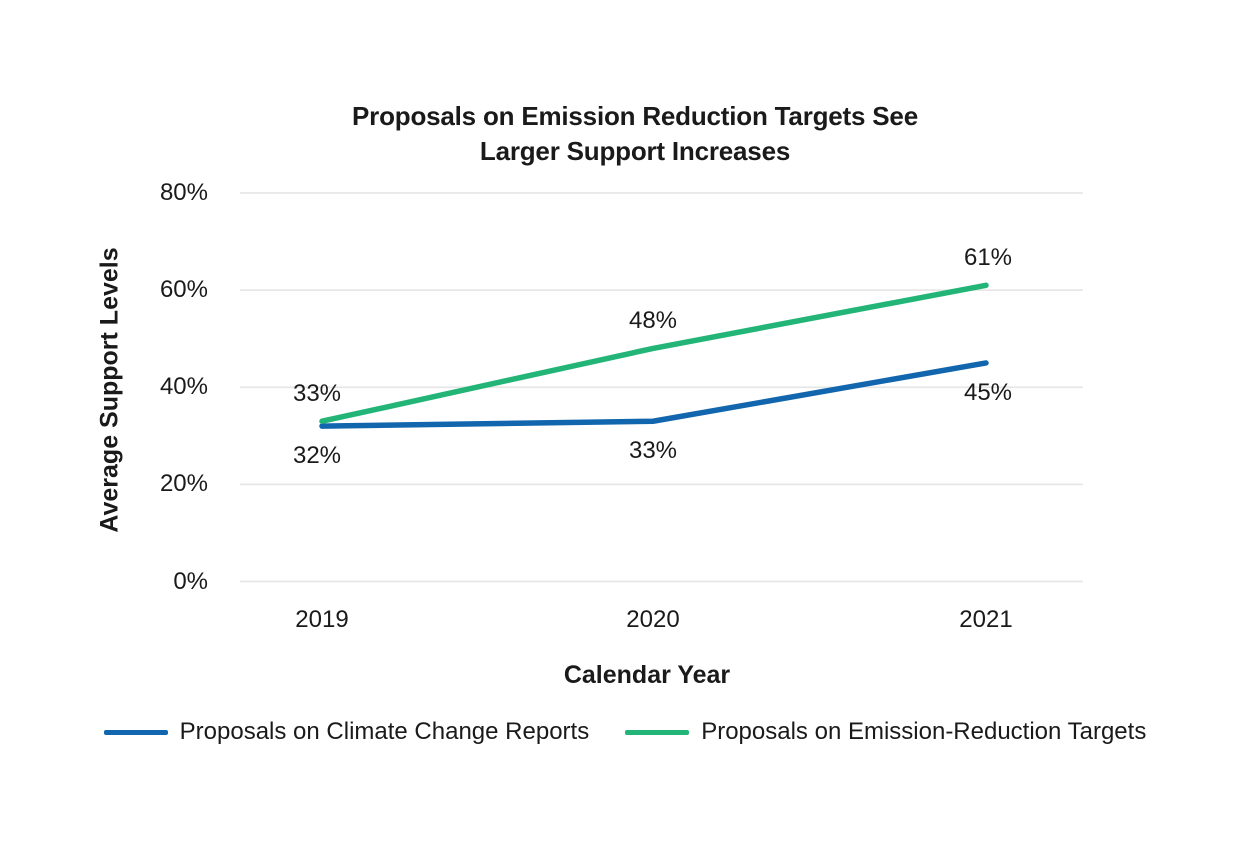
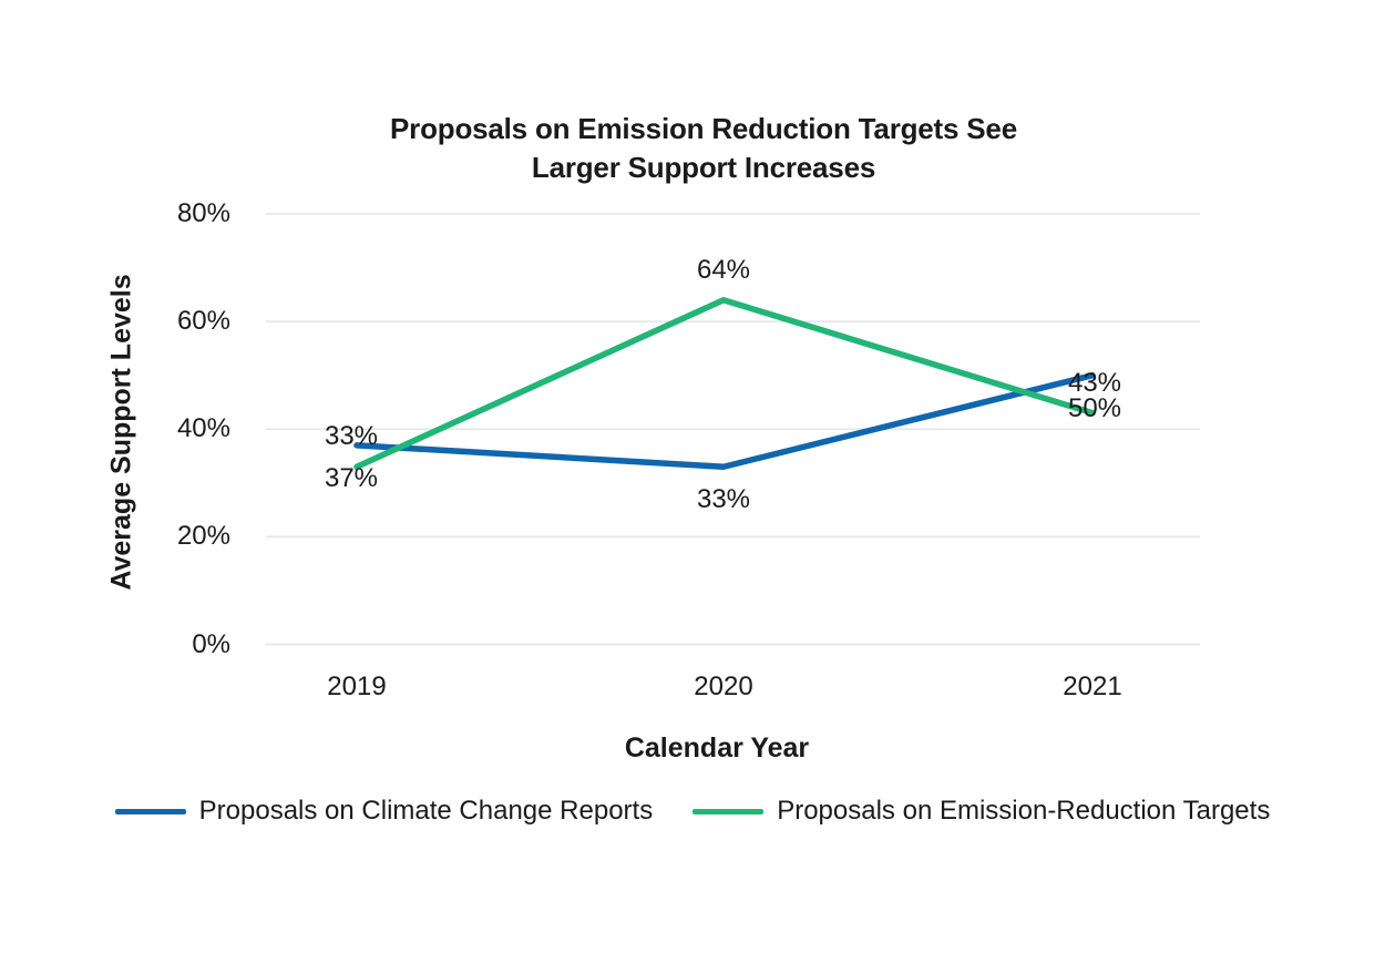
Proposals on Climate Change Reports/2019: 32% -> 37%
Proposals on Emission-Reduction Targets/2020: 48% -> 64%
Proposals on Climate Change Reports/2021: 45% -> 50%
Proposals on Emission-Reduction Targets/2021: 61% -> 43%
